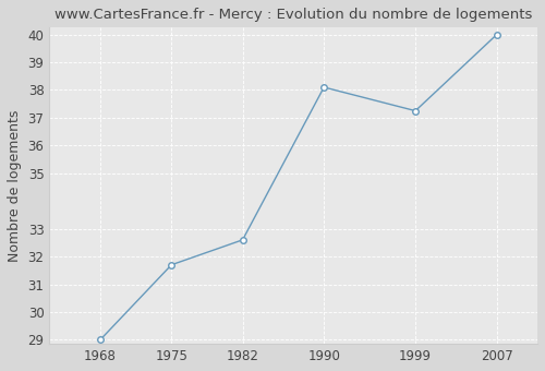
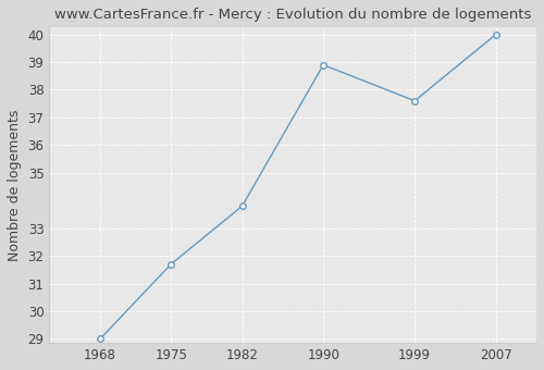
1982: 32.60 -> 33.80
1990: 38.10 -> 38.90
1999: 37.25 -> 37.60
